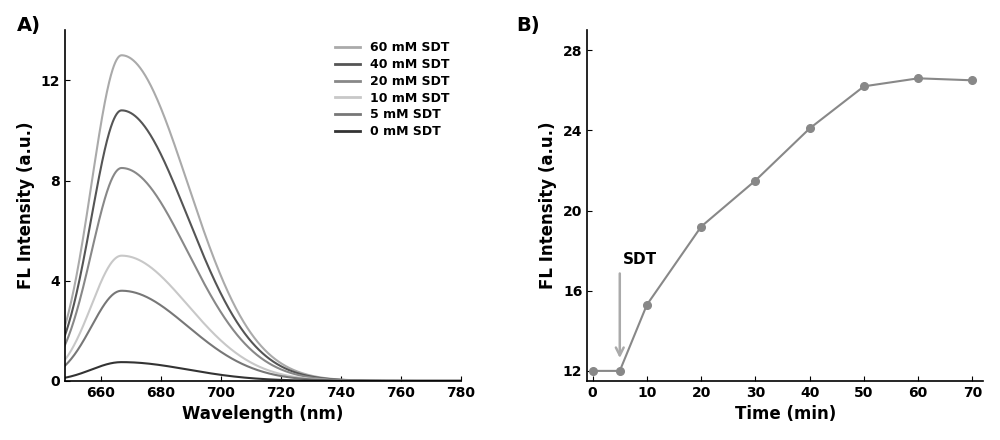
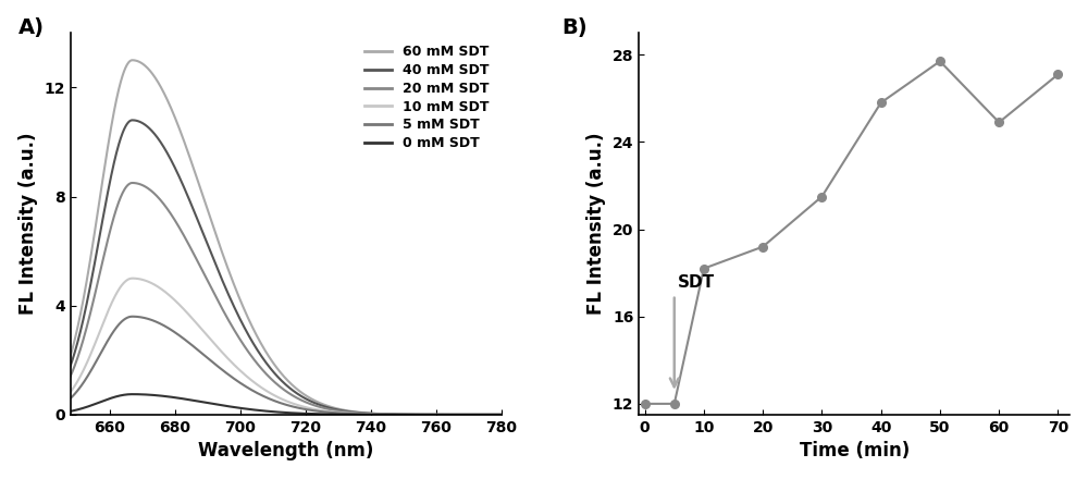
10: 15.3 -> 18.2
40: 24.1 -> 25.8
50: 26.2 -> 27.7
60: 26.6 -> 24.9
70: 26.5 -> 27.1
